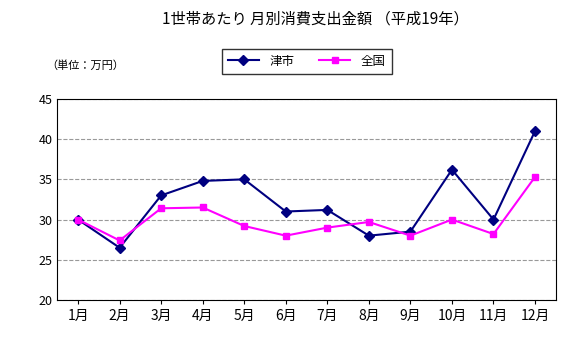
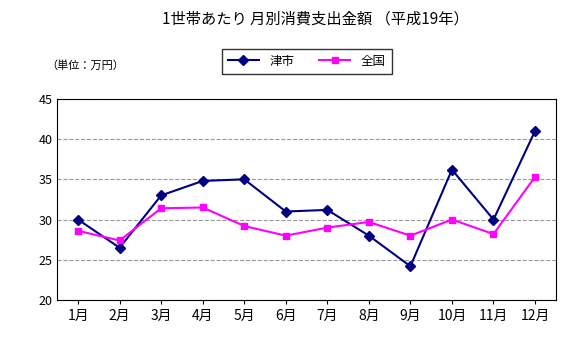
全国/1月: 30.0 -> 28.6
津市/9月: 28.5 -> 24.2
